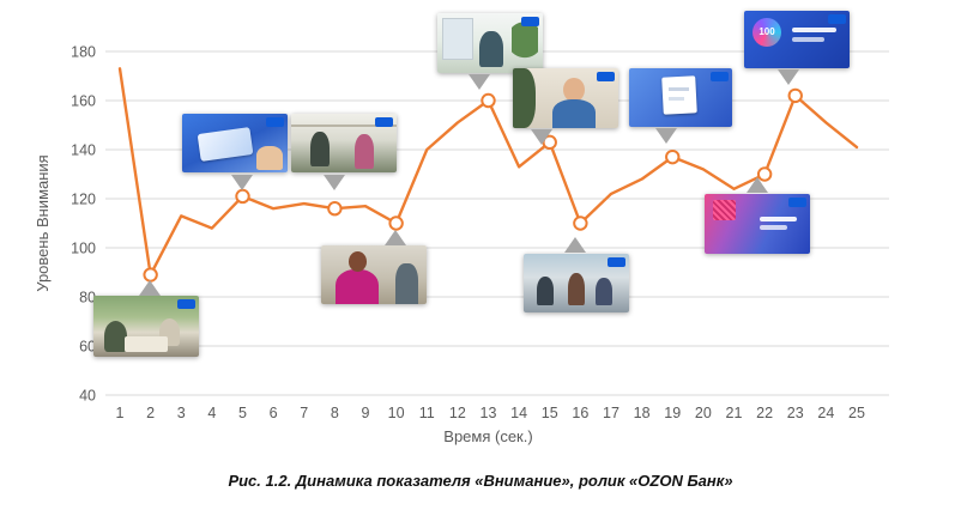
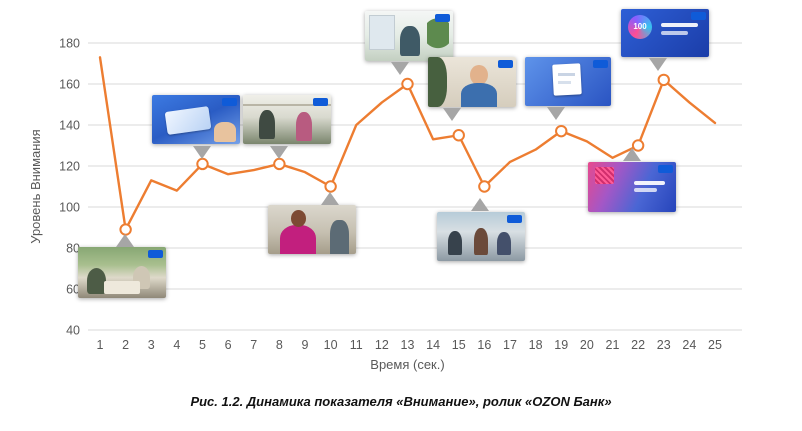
8: 116 -> 121
15: 143 -> 135
